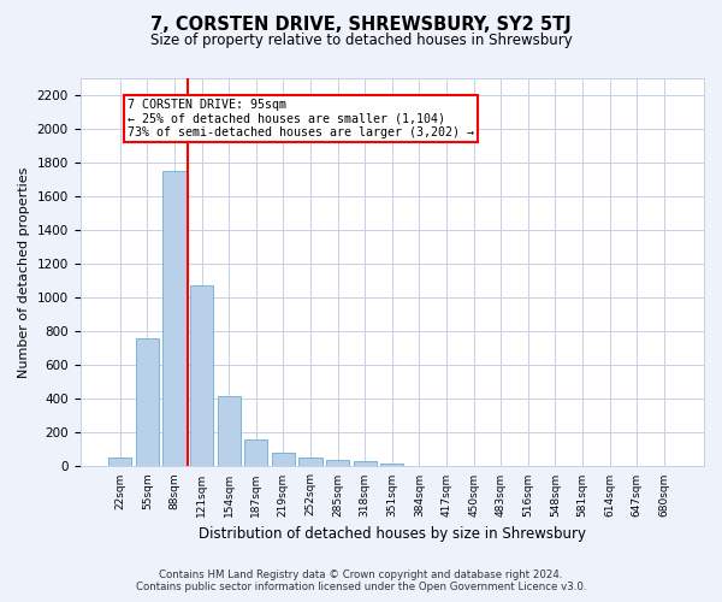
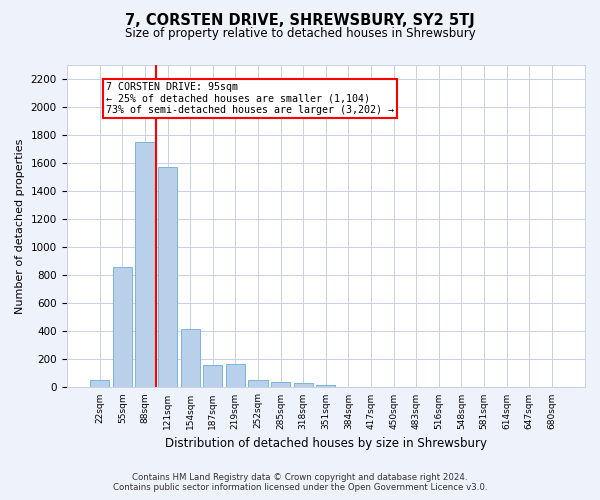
55sqm: 760 -> 860
121sqm: 1070 -> 1570
219sqm: 80 -> 170
